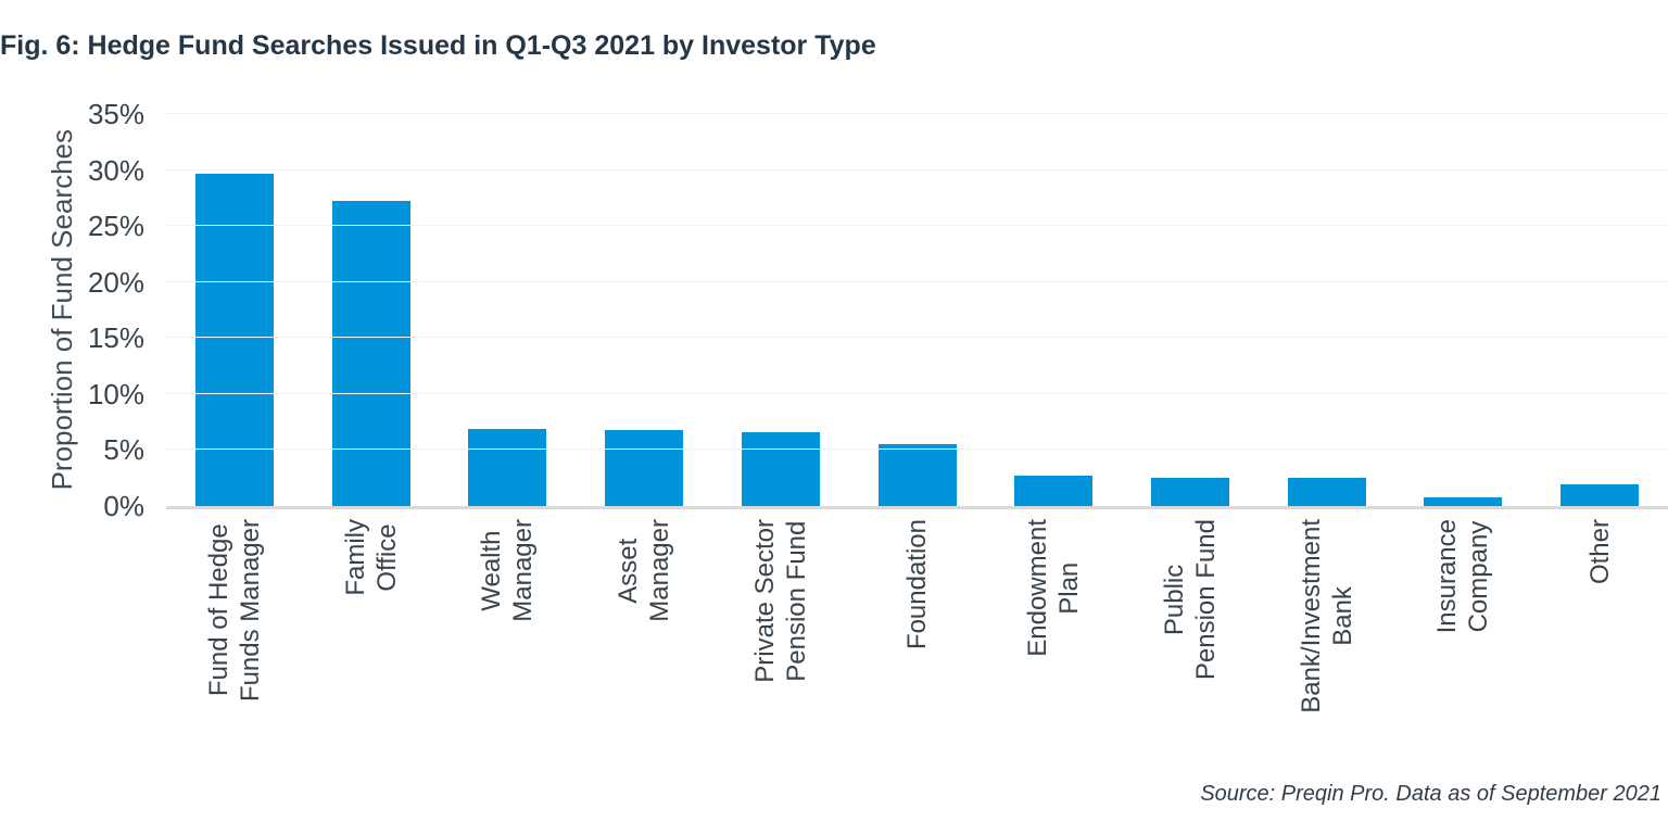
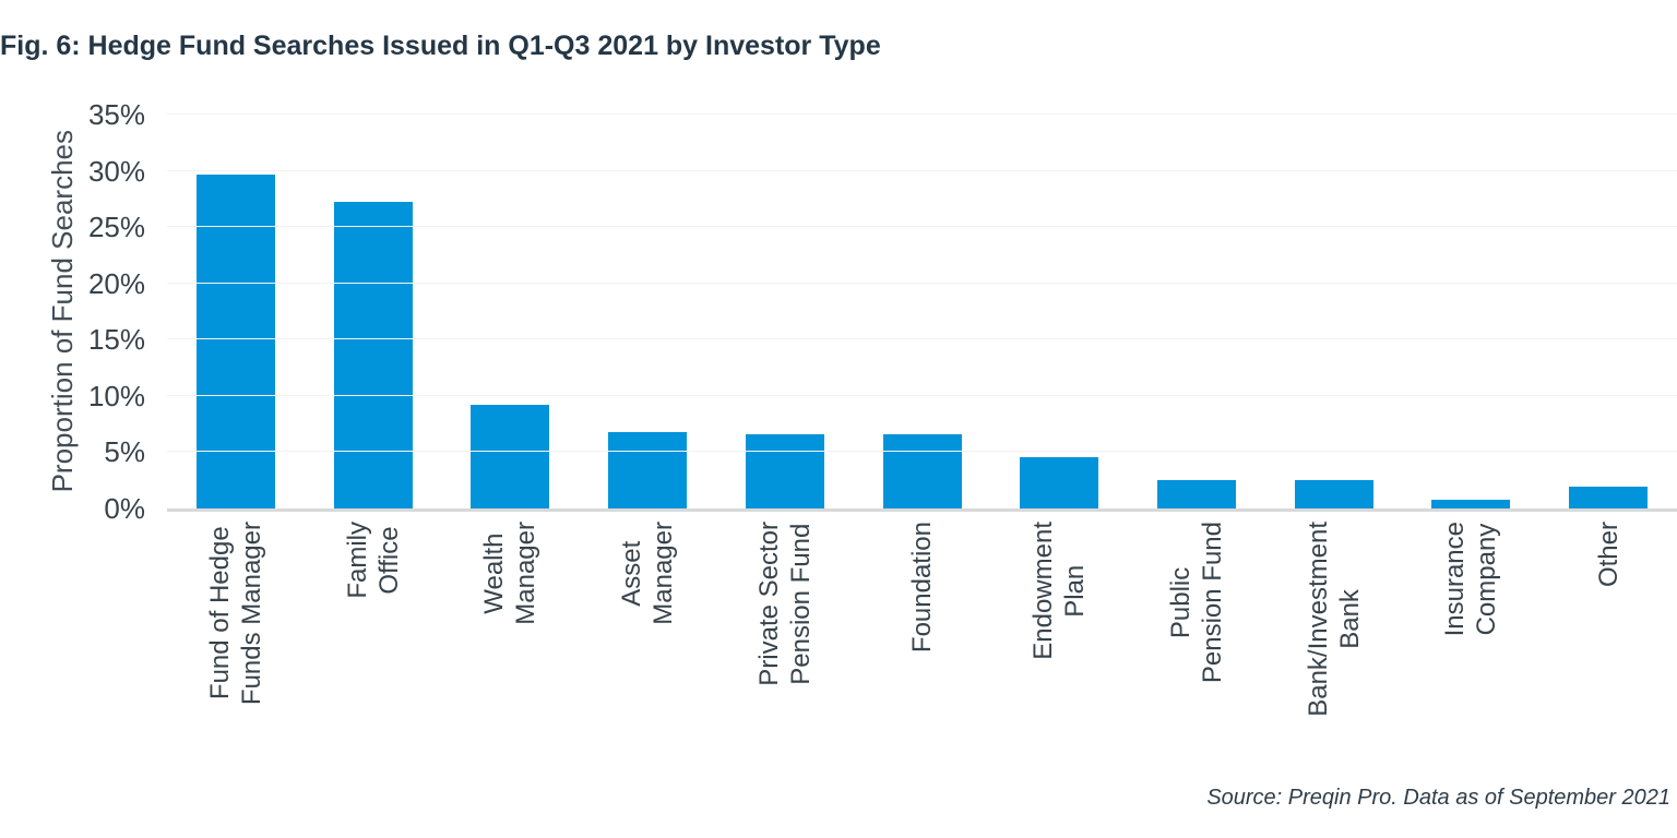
Wealth Manager: 6.9% -> 9.2%
Foundation: 5.5% -> 6.6%
Endowment Plan: 2.7% -> 4.6%
